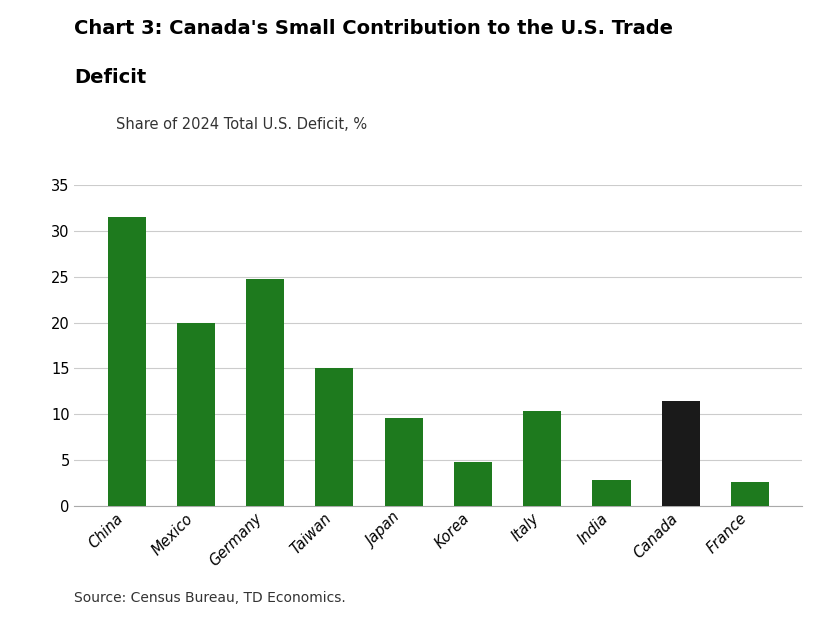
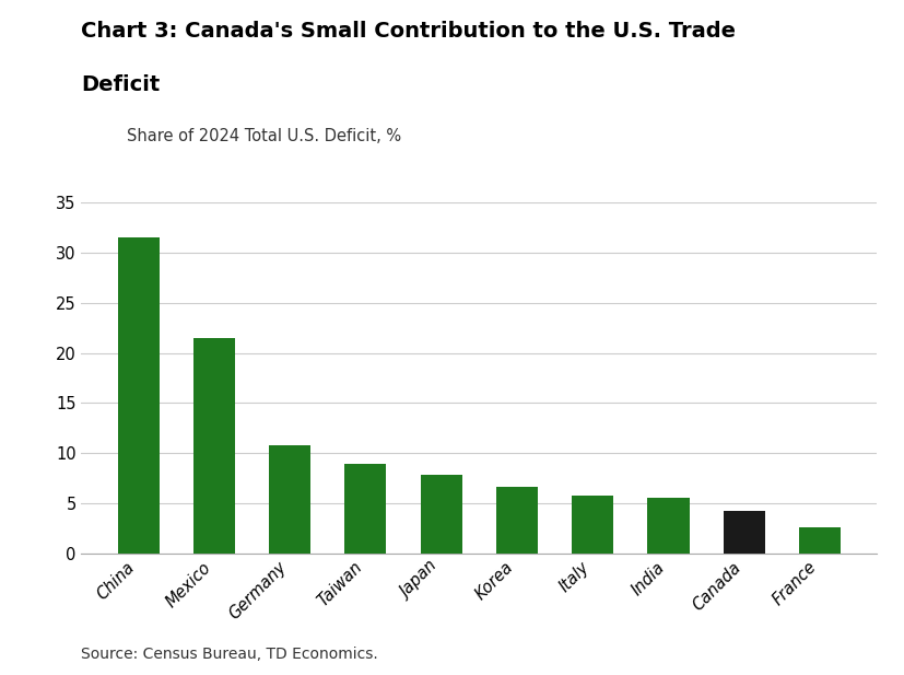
Mexico: 20.0 -> 21.5
Germany: 24.8 -> 10.8
Taiwan: 15.0 -> 8.9
Japan: 9.6 -> 7.9
Korea: 4.8 -> 6.7
Italy: 10.4 -> 5.8
India: 2.8 -> 5.6
Canada: 11.4 -> 4.3
